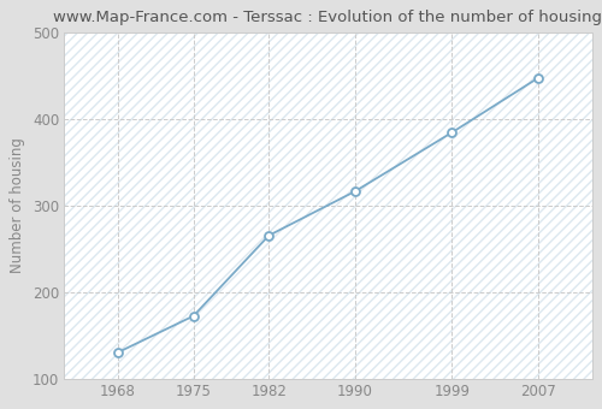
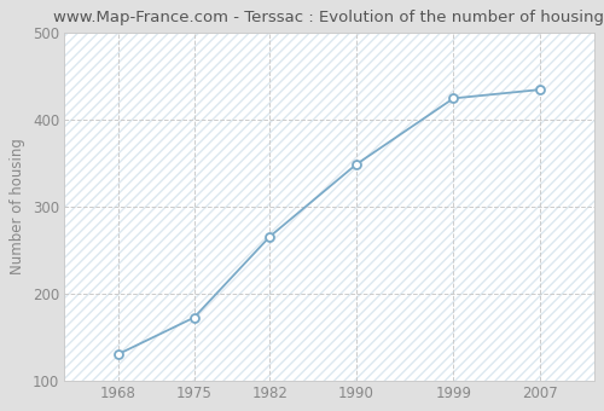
1990: 316 -> 348
1999: 384 -> 424
2007: 447 -> 434
